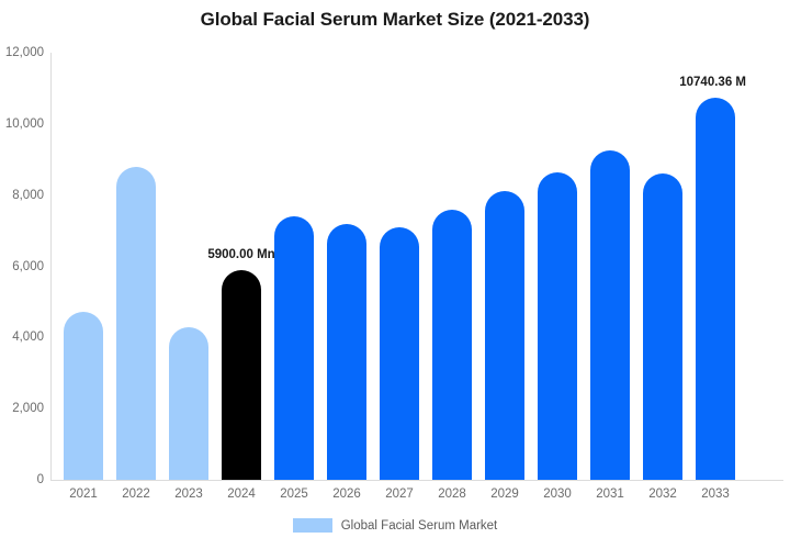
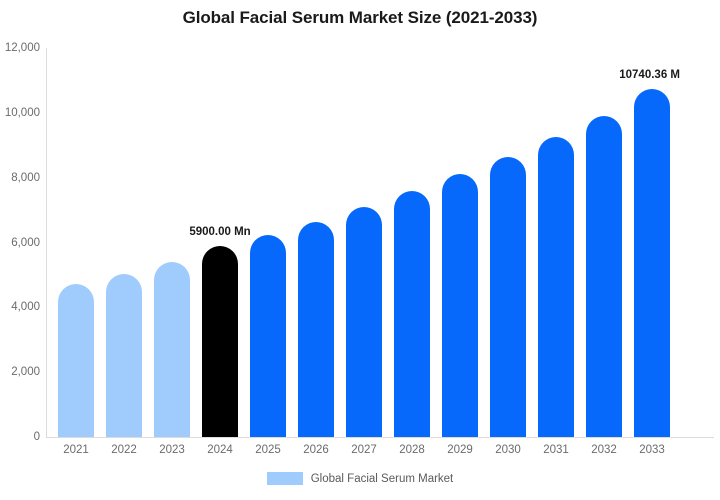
2022: 8800 -> 5000
2023: 4300 -> 5400
2025: 7400 -> 6200
2026: 7200 -> 6600
2032: 8600 -> 9900
